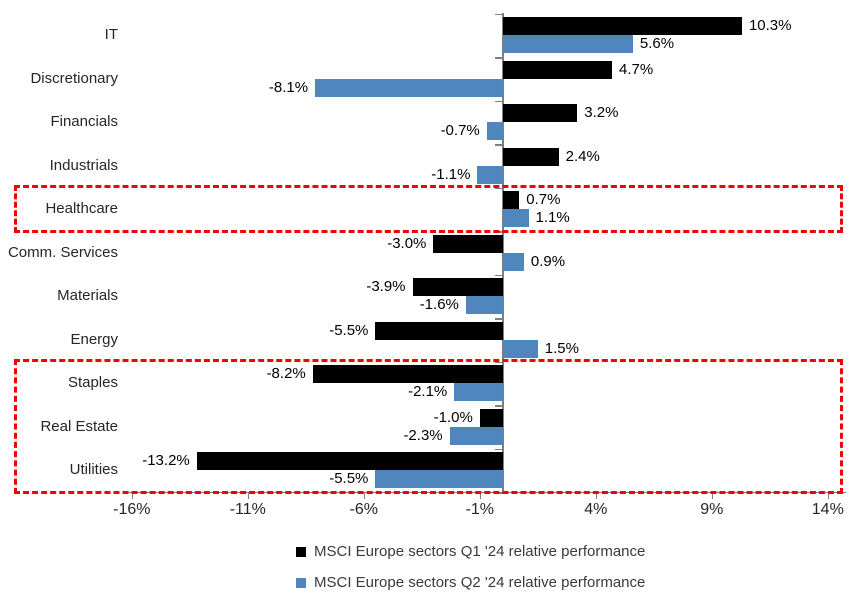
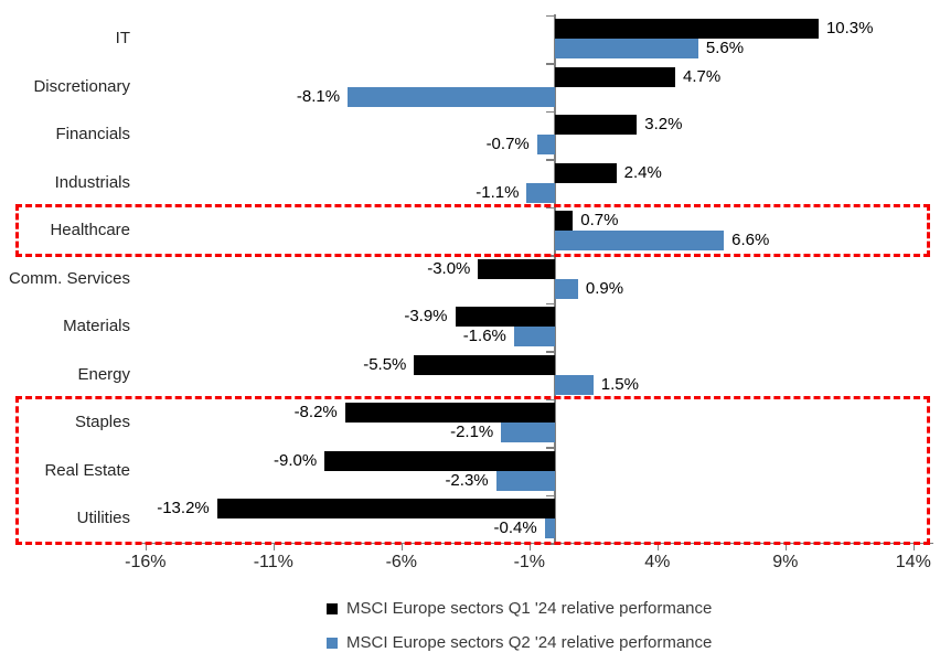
MSCI Europe sectors Q2 '24 relative performance/Healthcare: 1.1% -> 6.6%
MSCI Europe sectors Q1 '24 relative performance/Real Estate: -1.0% -> -9.0%
MSCI Europe sectors Q2 '24 relative performance/Utilities: -5.5% -> -0.4%
